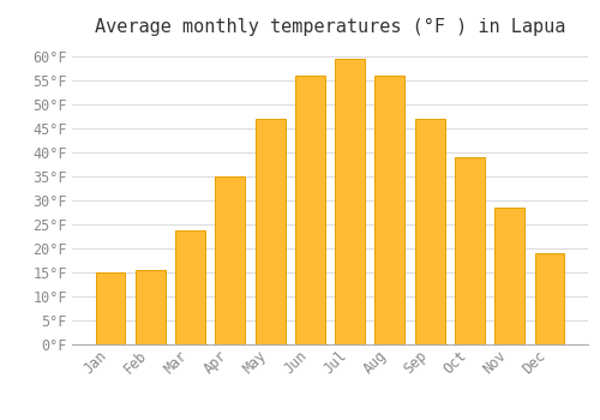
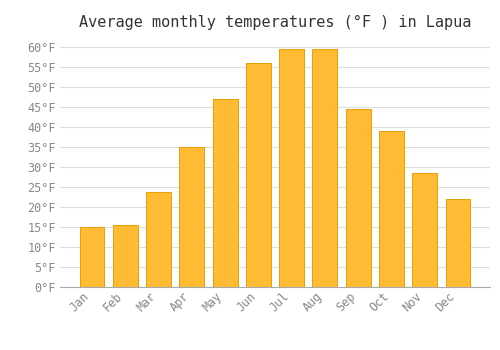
Aug: 56.0°F -> 59.5°F
Sep: 47.0°F -> 44.5°F
Dec: 19.0°F -> 22.0°F
